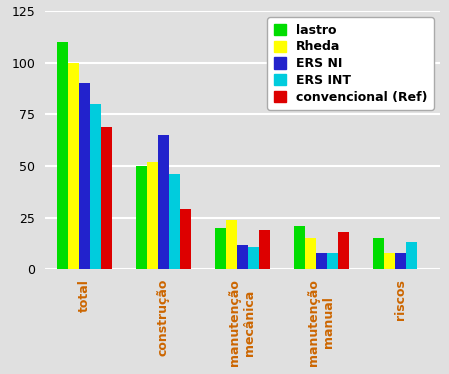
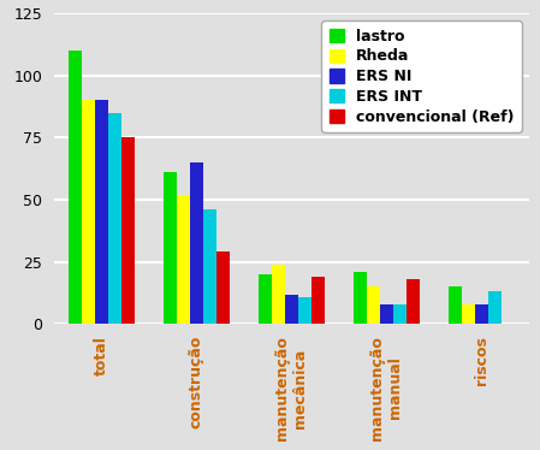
Rheda/total: 100 -> 90
ERS INT/total: 80 -> 85
convencional (Ref)/total: 69 -> 75
lastro/construção: 50 -> 61
